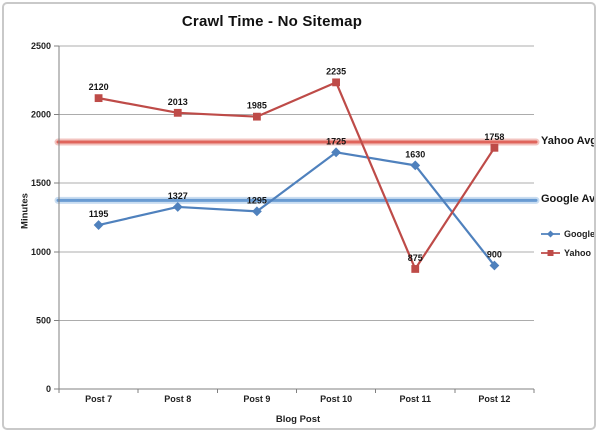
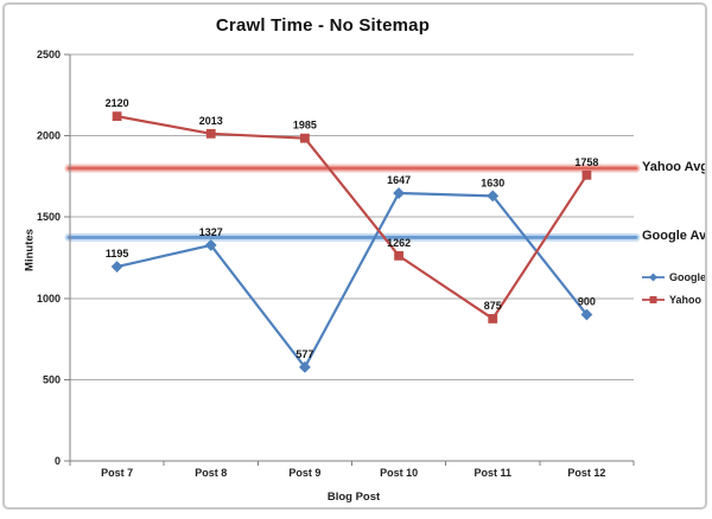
Google/Post 9: 1295 -> 577
Google/Post 10: 1725 -> 1647
Yahoo/Post 10: 2235 -> 1262
